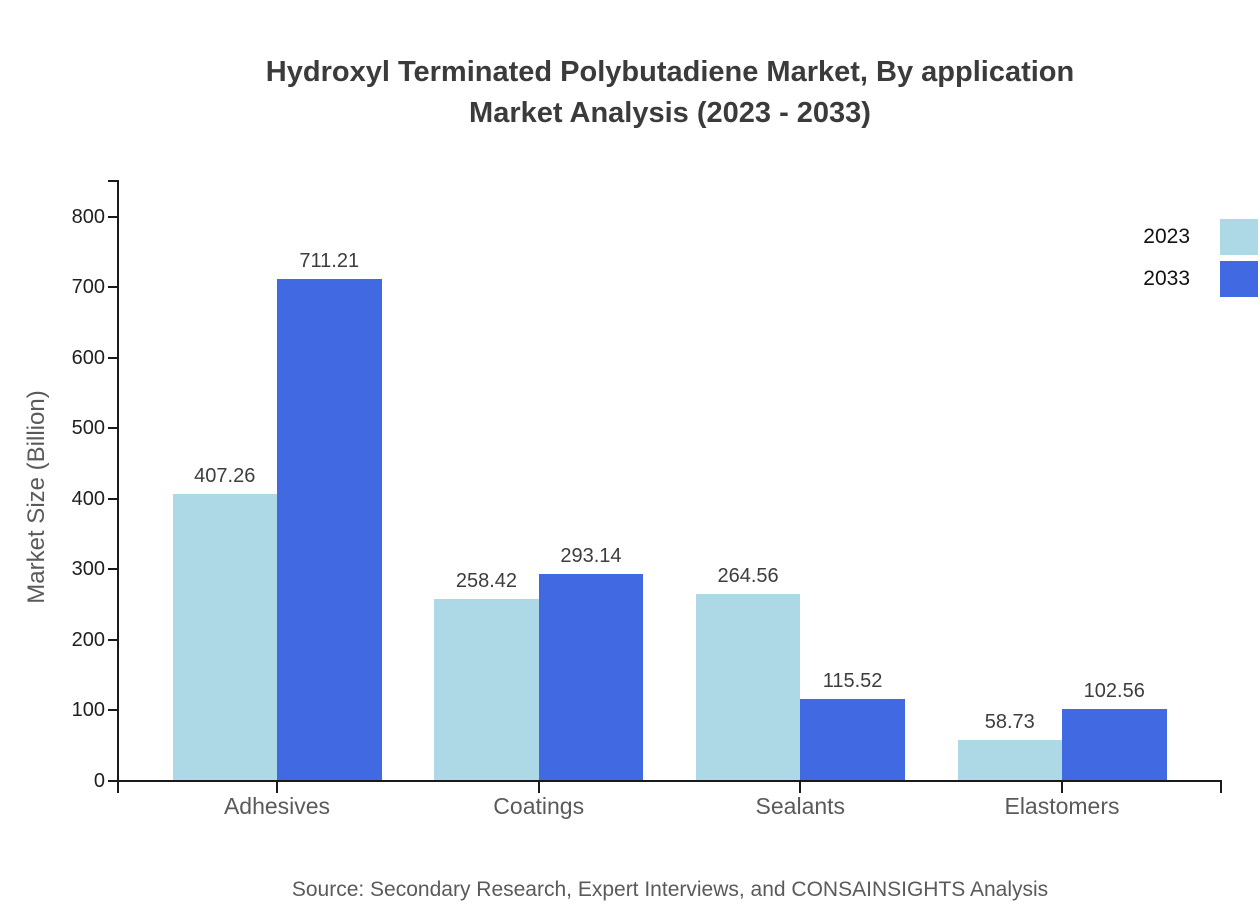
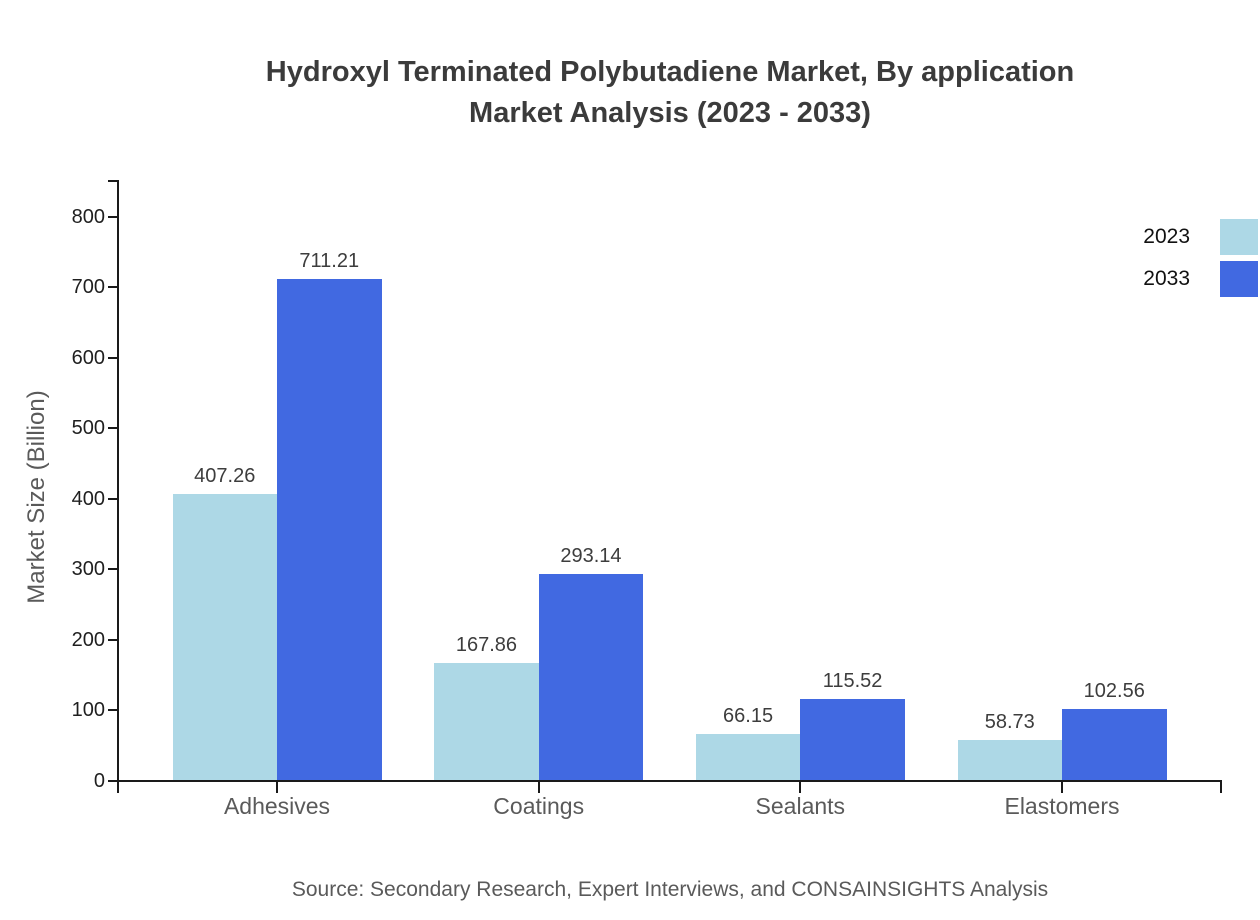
2023/Coatings: 258.42 -> 167.86
2023/Sealants: 264.56 -> 66.15
